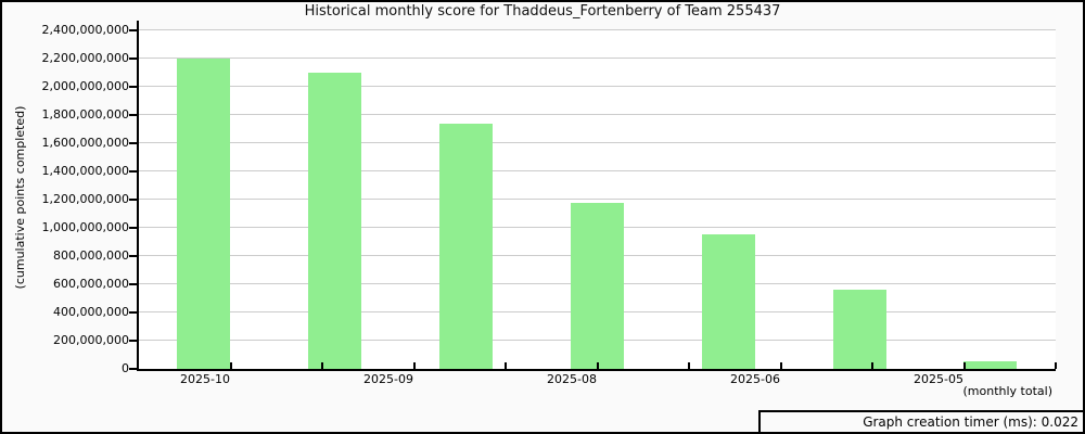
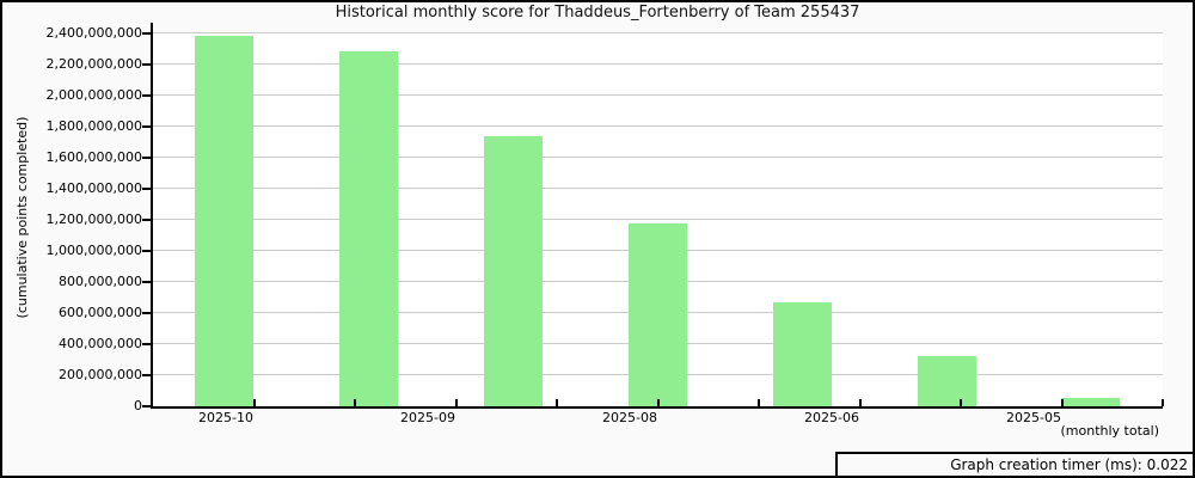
2025-10: 2200000000 -> 2380000000
2025-09: 2100000000 -> 2280000000
2025-06: 950000000 -> 670000000
2025-05: 560000000 -> 320000000
